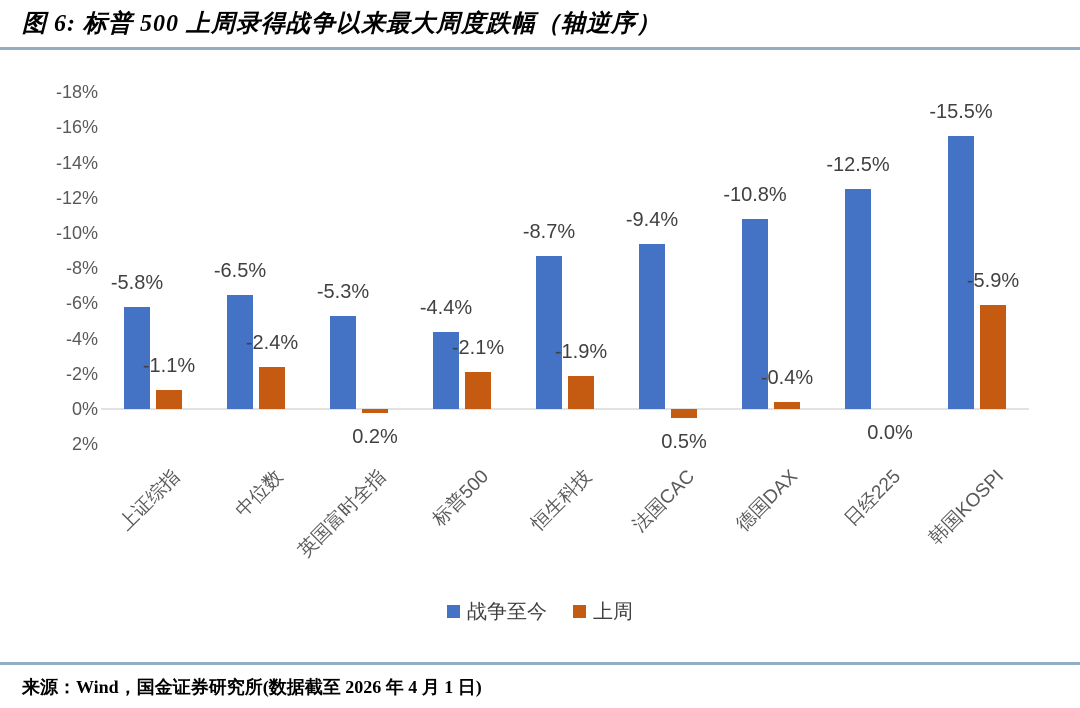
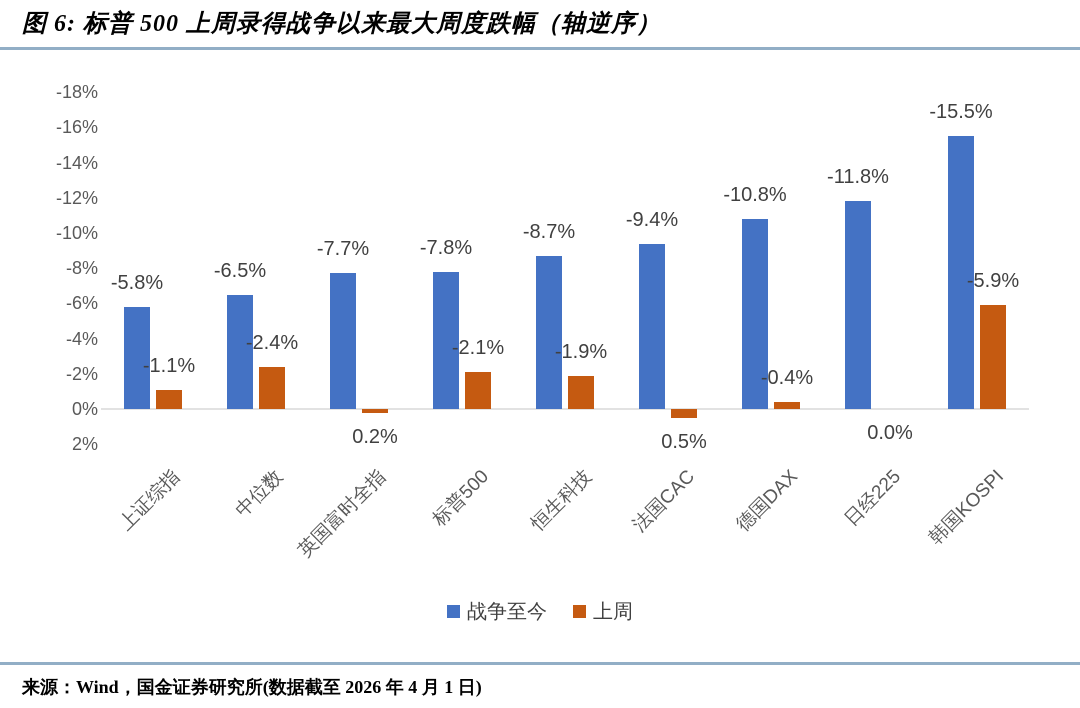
战争至今/英国富时全指: -5.3% -> -7.7%
战争至今/标普500: -4.4% -> -7.8%
战争至今/日经225: -12.5% -> -11.8%
